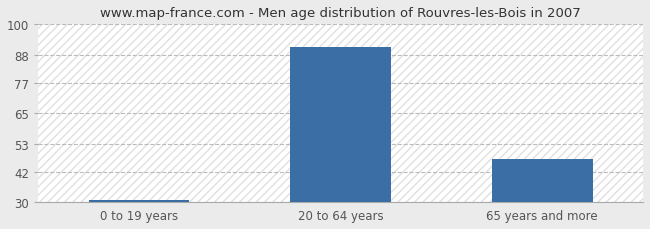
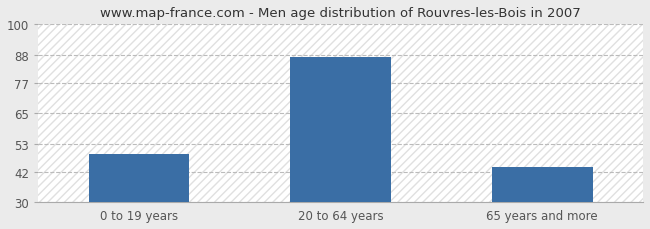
0 to 19 years: 31 -> 49
20 to 64 years: 91 -> 87
65 years and more: 47 -> 44
